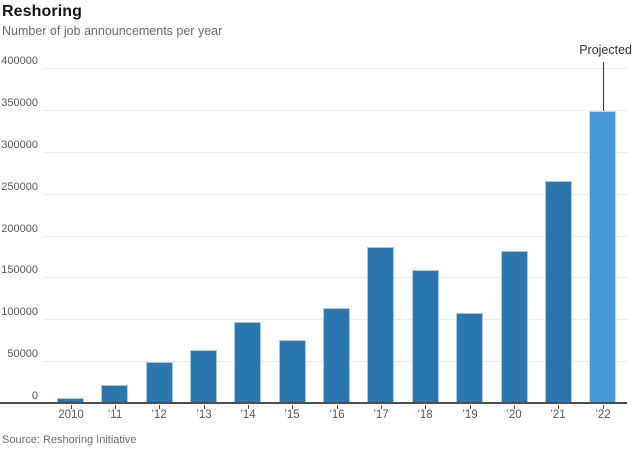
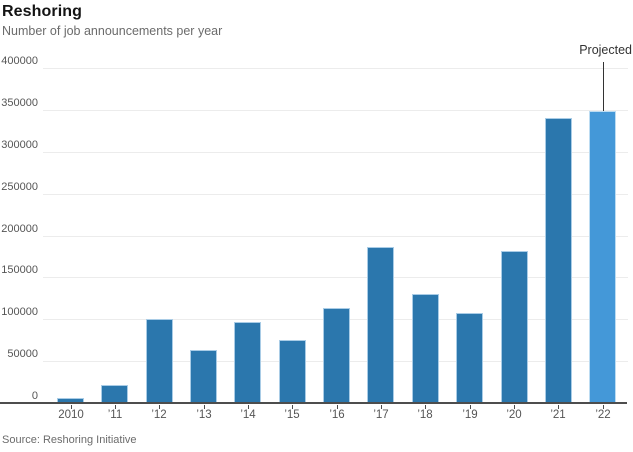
’12: 50000 -> 100000
’18: 160000 -> 130000
’21: 260000 -> 340000
